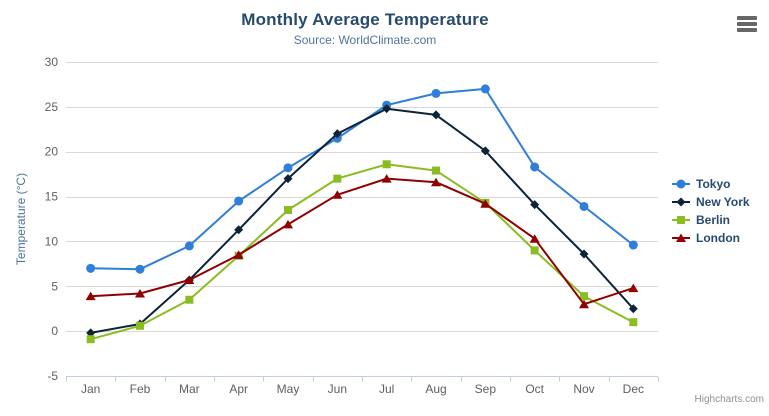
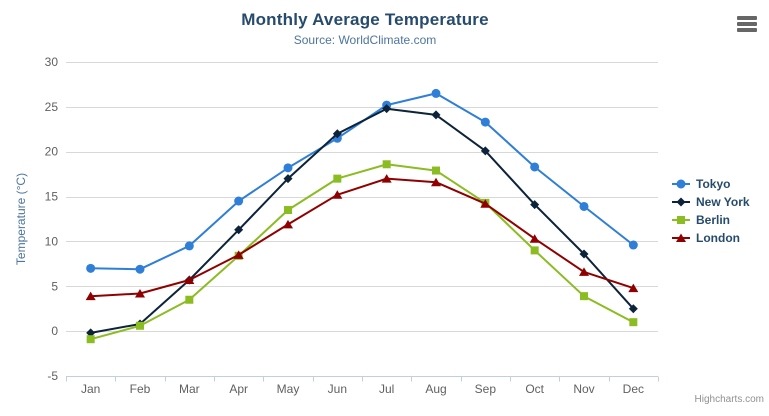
Tokyo/Sep: 27 -> 23
London/Nov: 3 -> 7
